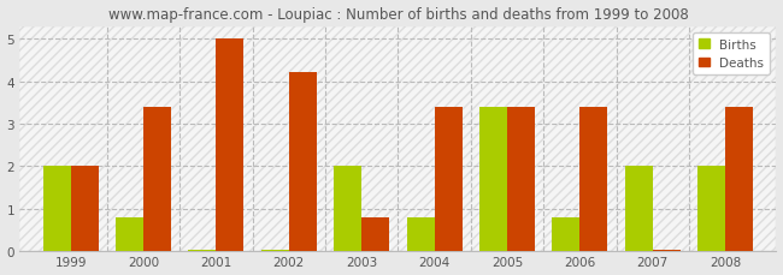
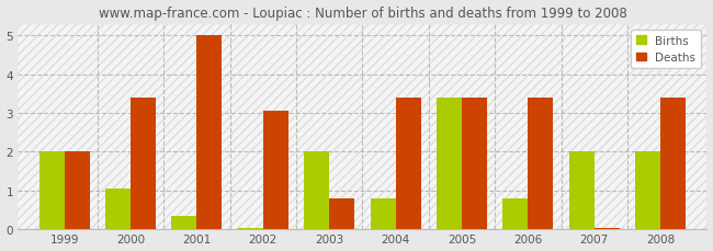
Births/2000: 0.80 -> 1.05
Births/2001: 0.04 -> 0.35
Deaths/2002: 4.20 -> 3.05
